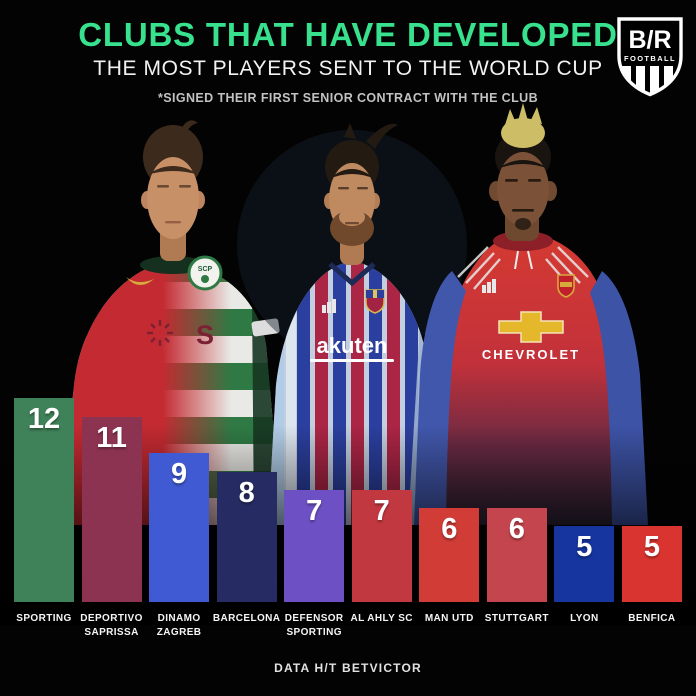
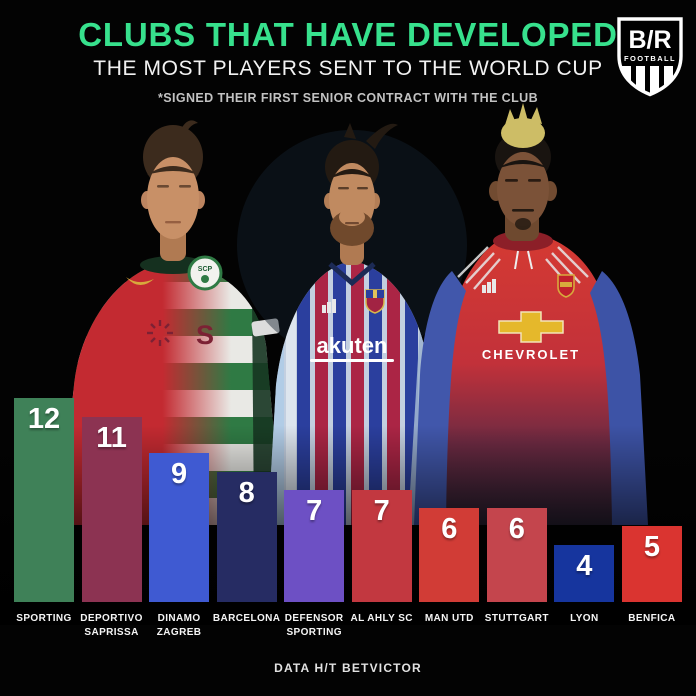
LYON: 5 -> 4
